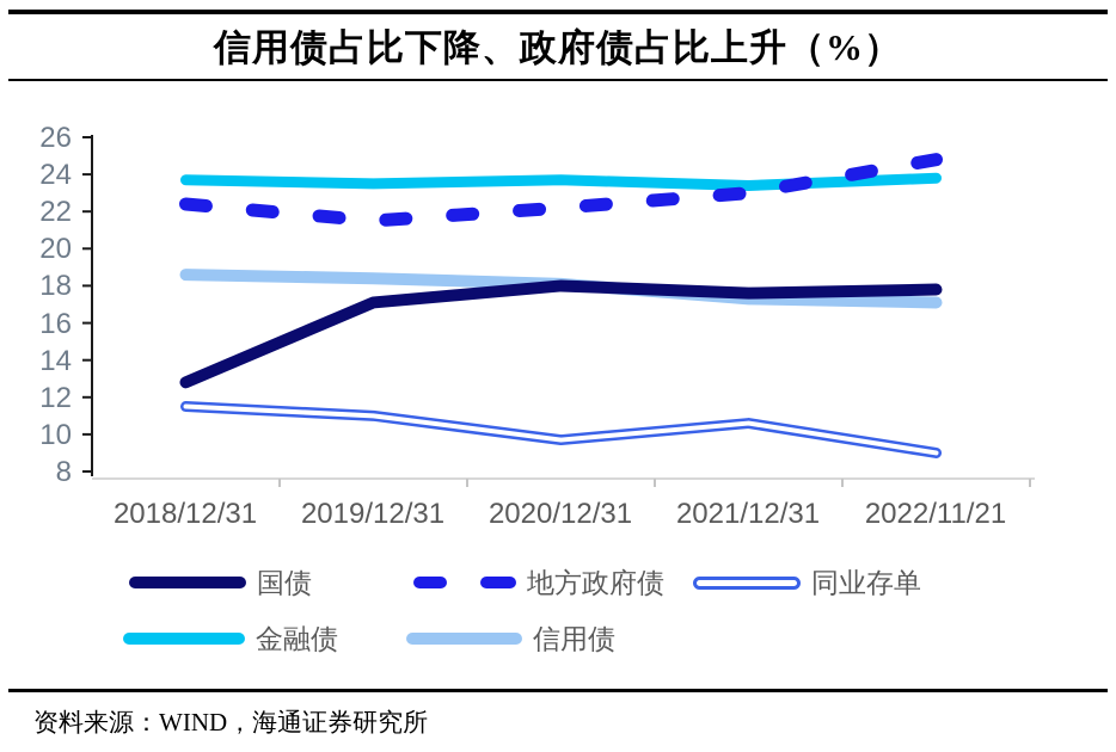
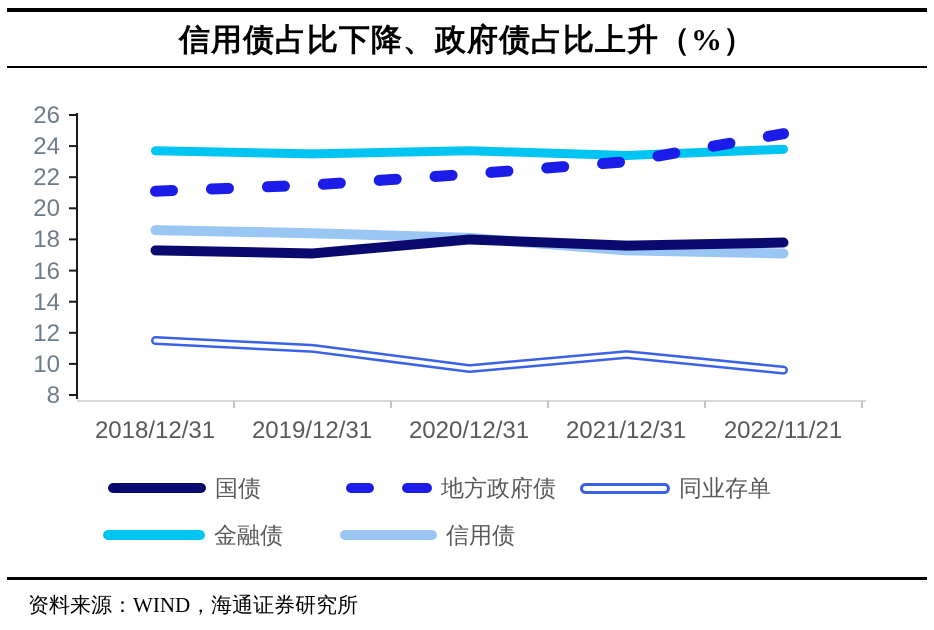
国债/2018/12/31: 12.8 -> 17.3
地方政府债/2018/12/31: 22.4 -> 21.1
同业存单/2022/11/21: 9.0 -> 9.6
